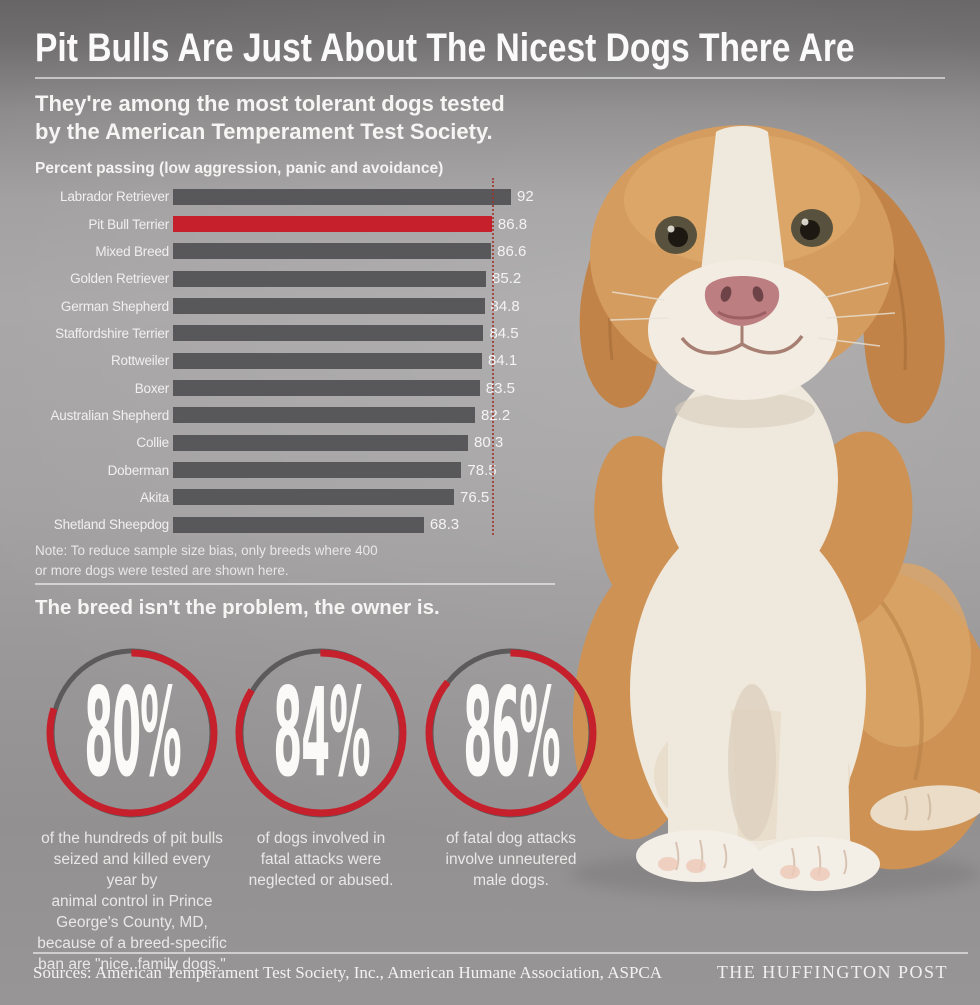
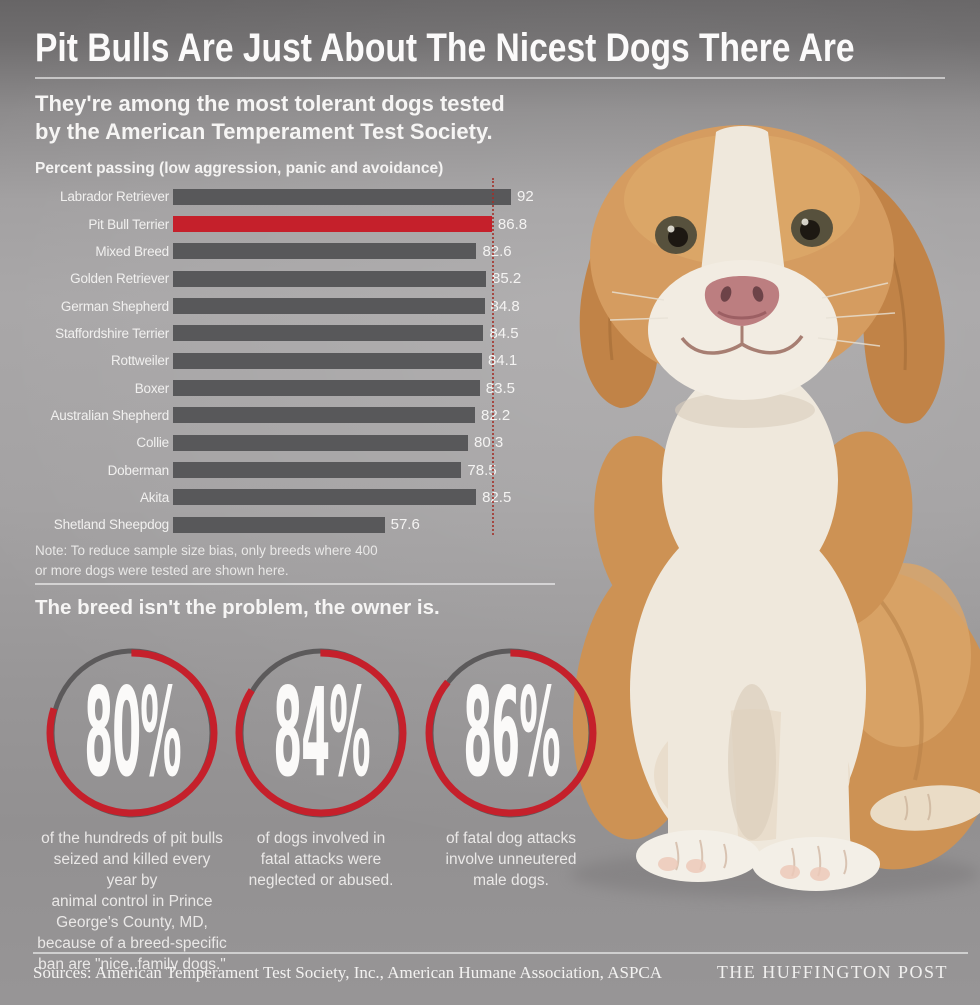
Mixed Breed: 86.6 -> 82.6
Akita: 76.5 -> 82.5
Shetland Sheepdog: 68.3 -> 57.6
